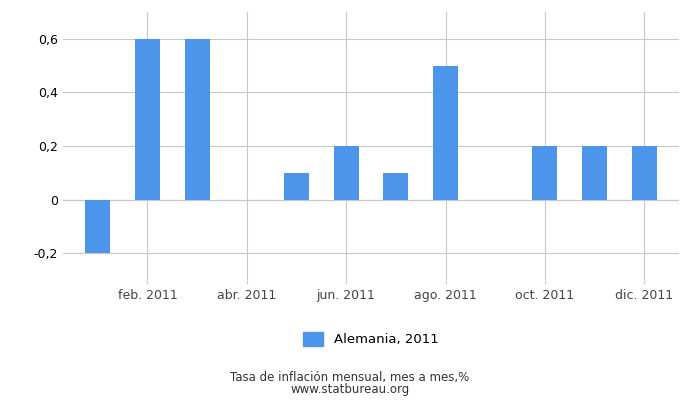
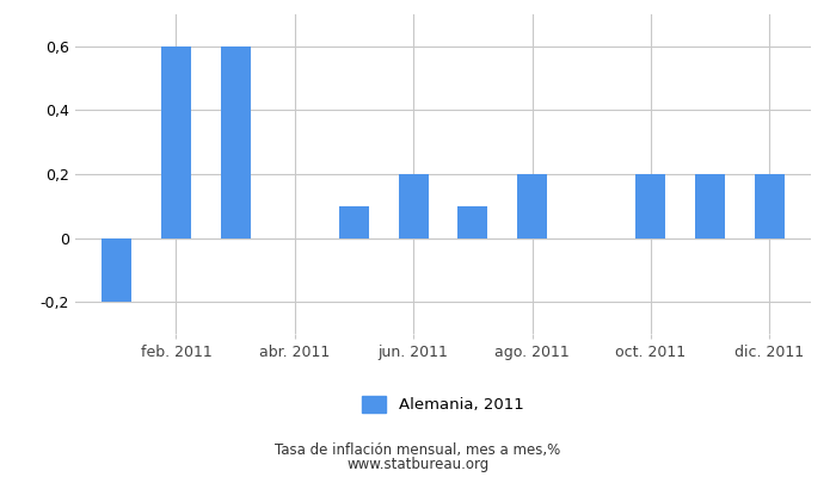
ago. 2011: 0,5 -> 0,2
